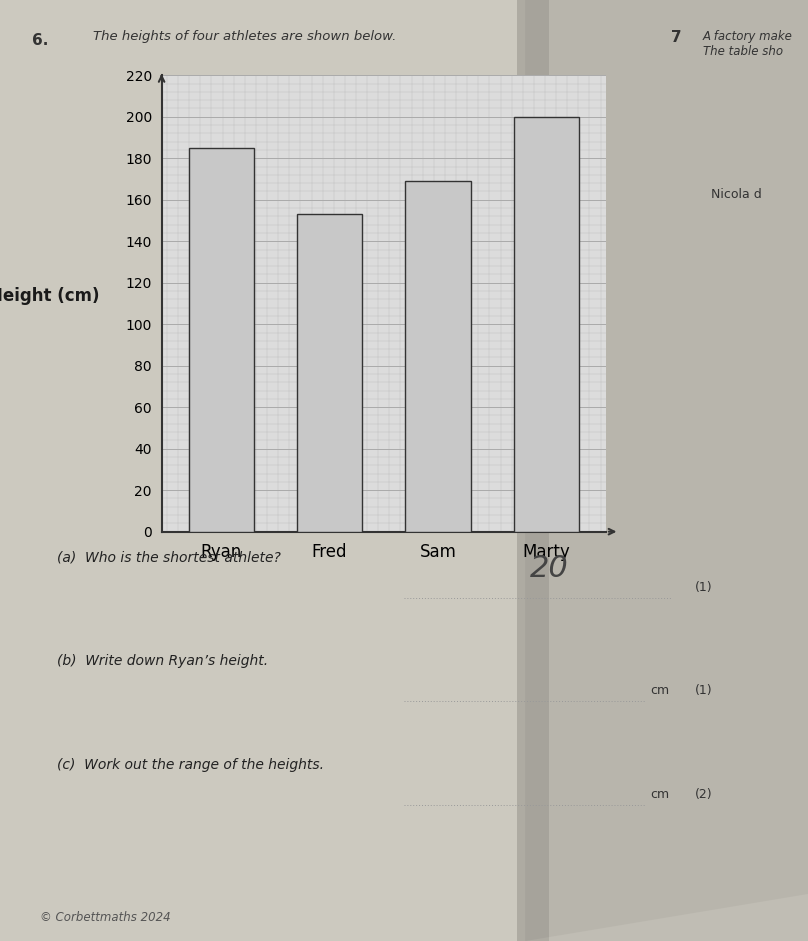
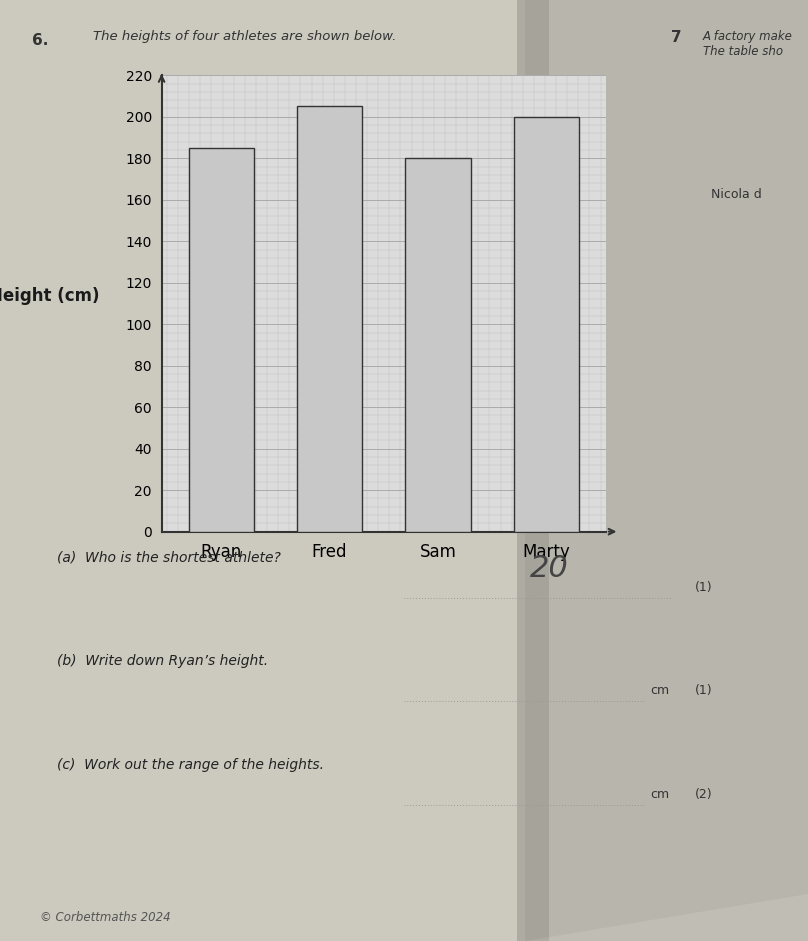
Fred: 153 -> 205
Sam: 169 -> 180
